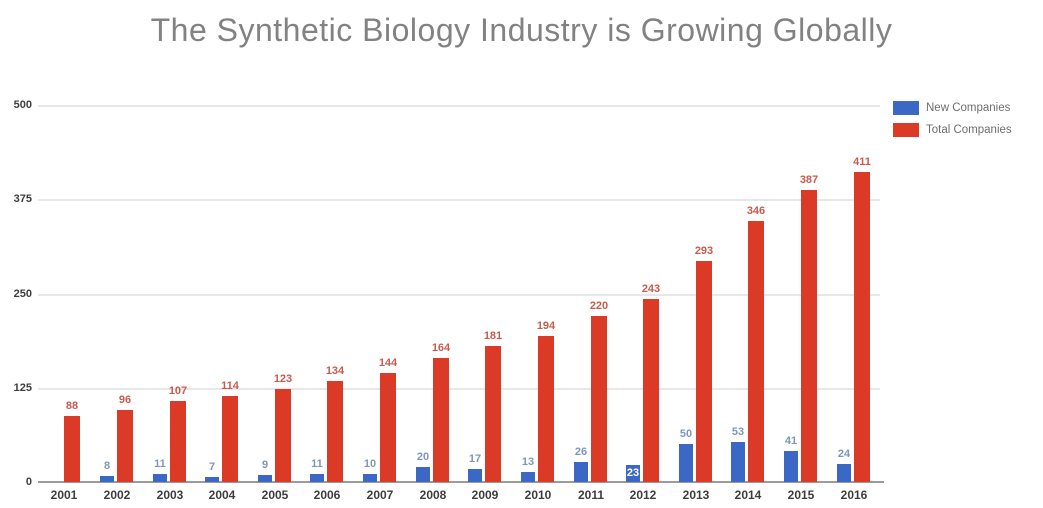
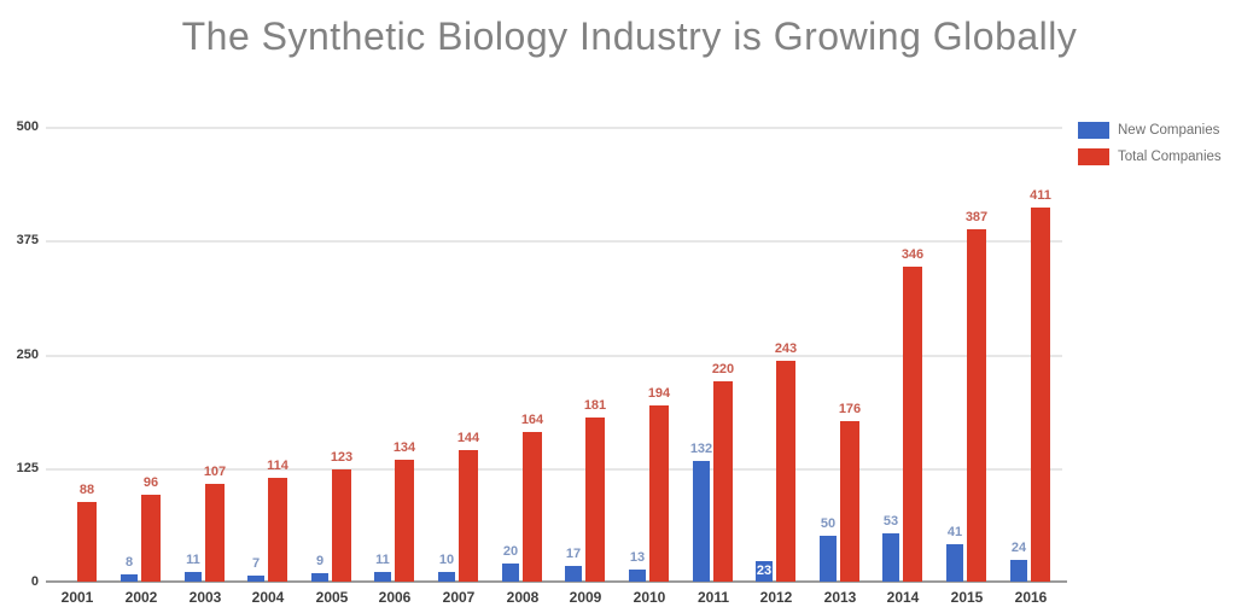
New Companies/2011: 26 -> 132
Total Companies/2013: 293 -> 176
